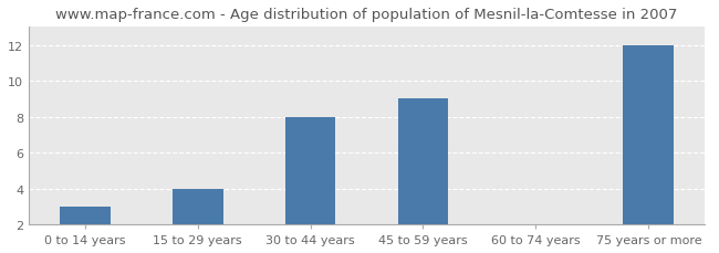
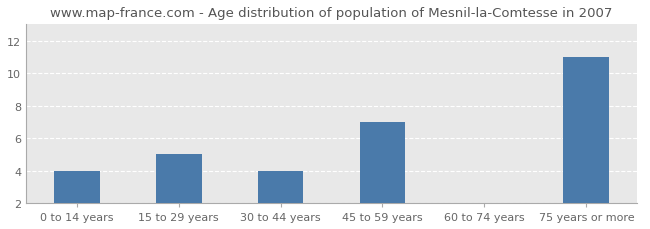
0 to 14 years: 3 -> 4
15 to 29 years: 4 -> 5
30 to 44 years: 8 -> 4
45 to 59 years: 9 -> 7
75 years or more: 12 -> 11
